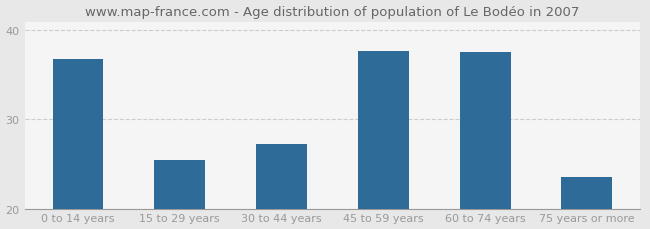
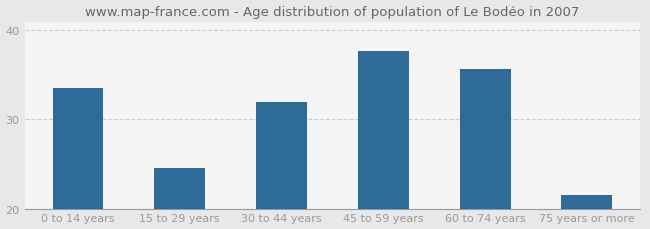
0 to 14 years: 36.8 -> 33.5
15 to 29 years: 25.4 -> 24.5
30 to 44 years: 27.2 -> 32.0
60 to 74 years: 37.6 -> 35.7
75 years or more: 23.6 -> 21.5
